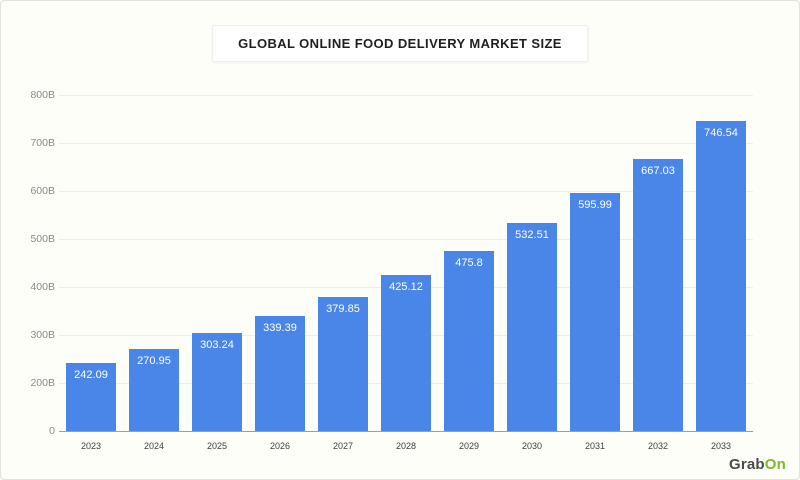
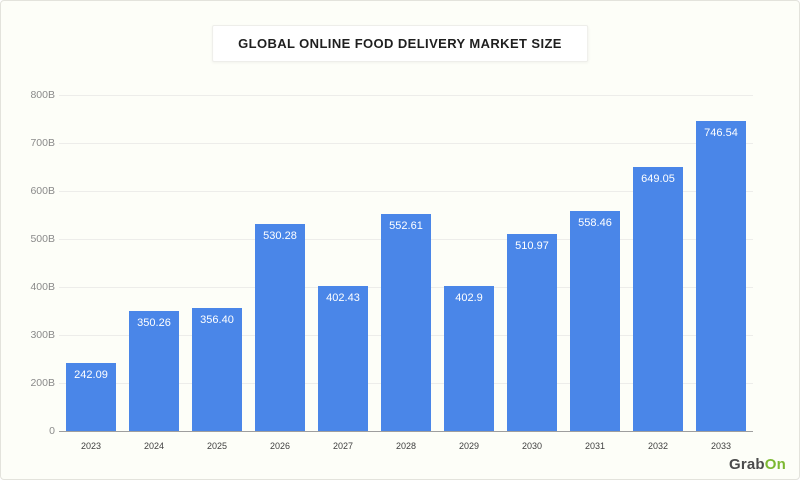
2024: 270.95 -> 350.26
2025: 303.24 -> 356.40
2026: 339.39 -> 530.28
2027: 379.85 -> 402.43
2028: 425.12 -> 552.61
2029: 475.8 -> 402.9
2030: 532.51 -> 510.97
2031: 595.99 -> 558.46
2032: 667.03 -> 649.05
